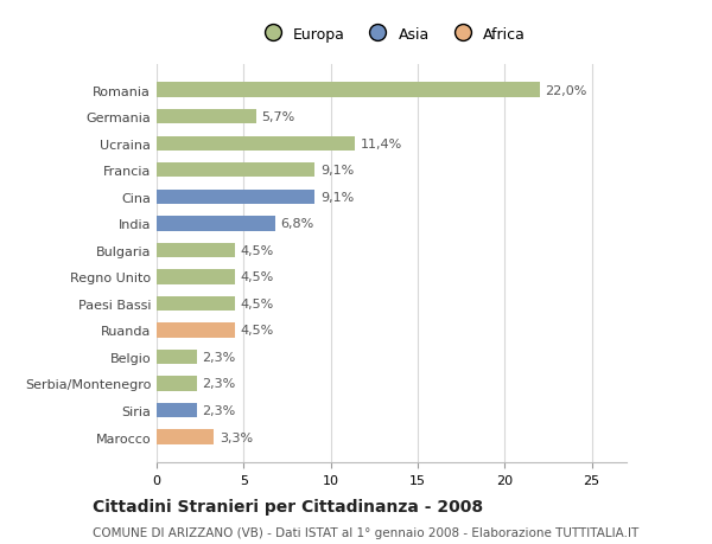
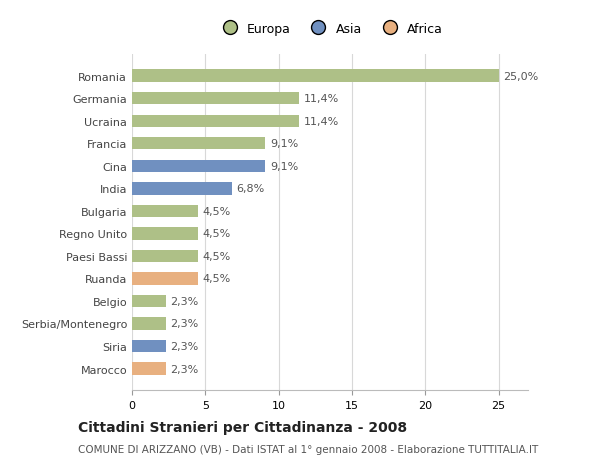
Romania: 22,0% -> 25,0%
Germania: 5,7% -> 11,4%
Marocco: 3,3% -> 2,3%
